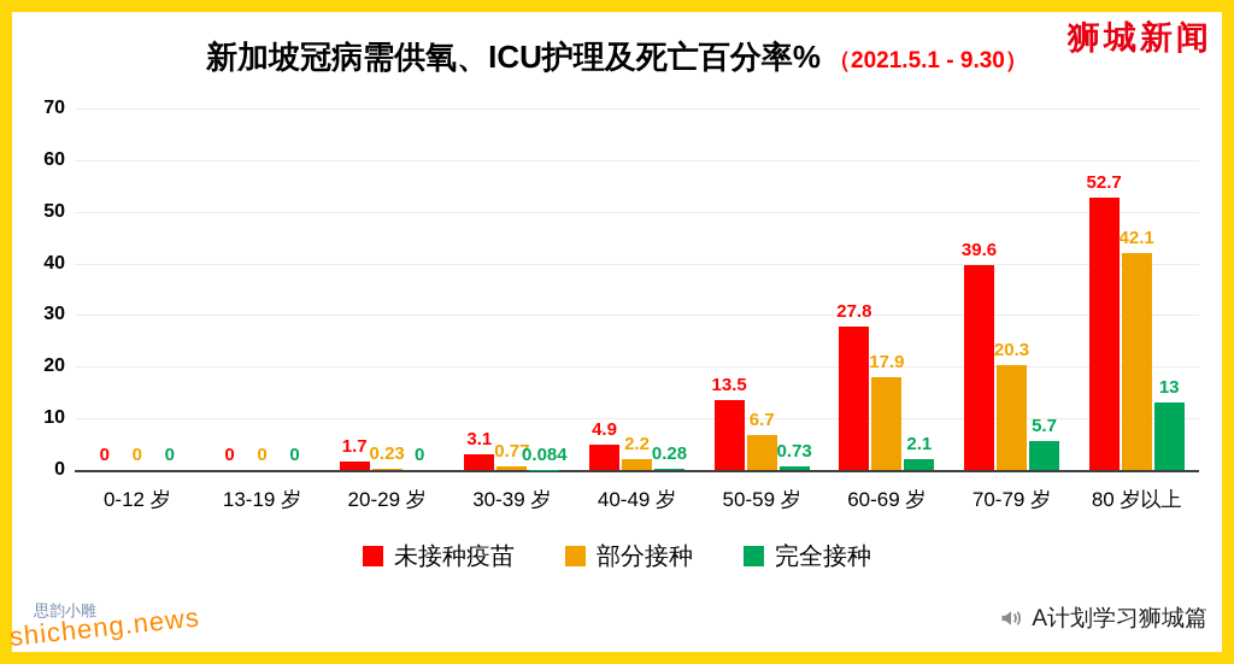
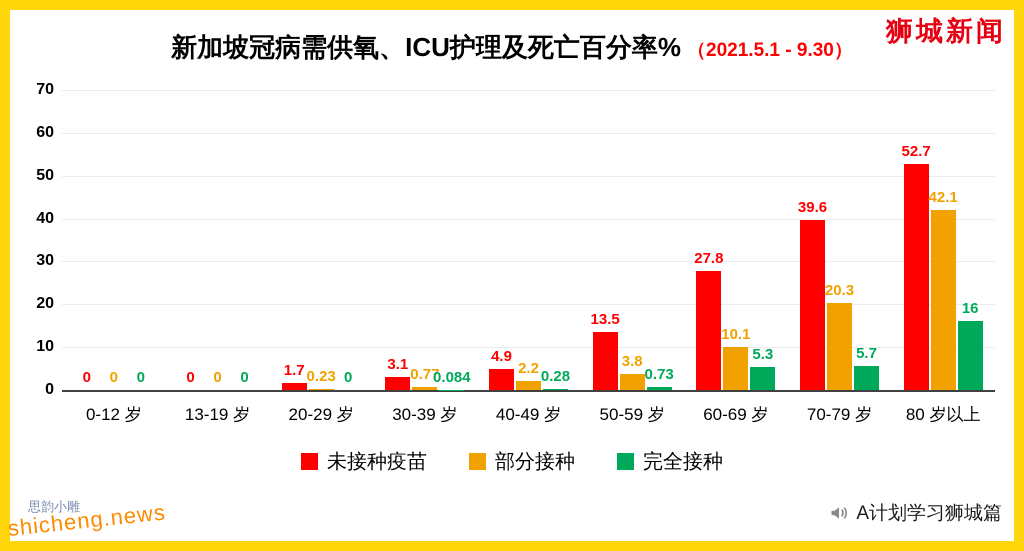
部分接种/50-59 岁: 6.7 -> 3.8
部分接种/60-69 岁: 17.9 -> 10.1
完全接种/60-69 岁: 2.1 -> 5.3
完全接种/80 岁以上: 13 -> 16
